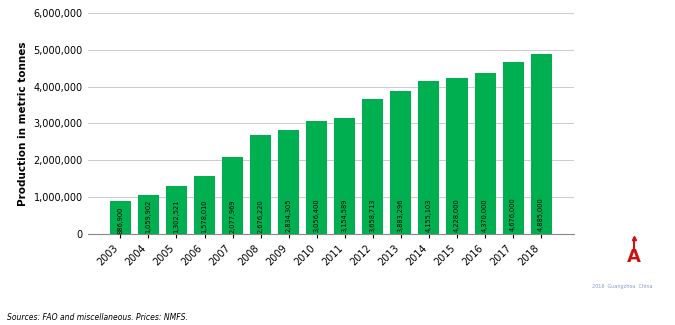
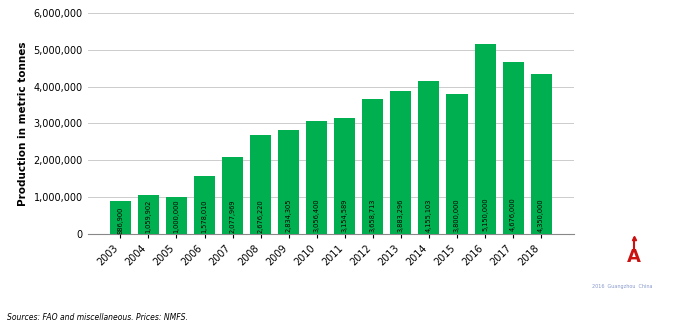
2005: 1,300,000 -> 1,000,000
2015: 4,230,000 -> 3,800,000
2016: 4,370,000 -> 5,150,000
2018: 4,880,000 -> 4,350,000
